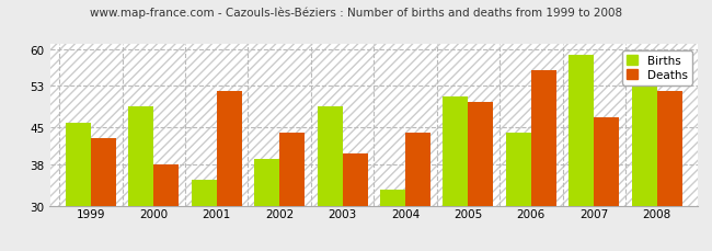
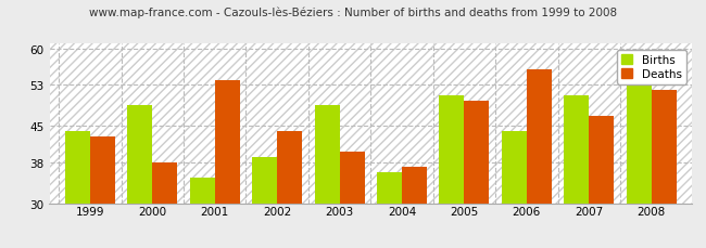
Births/1999: 46 -> 44
Deaths/2001: 52 -> 54
Births/2004: 33 -> 36
Deaths/2004: 44 -> 37
Births/2007: 59 -> 51
